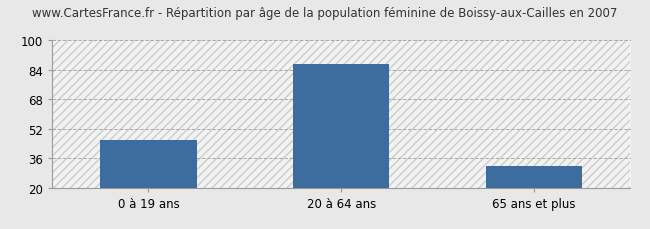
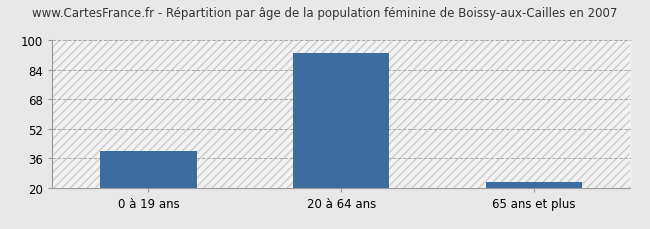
0 à 19 ans: 46 -> 40
20 à 64 ans: 87 -> 93
65 ans et plus: 32 -> 23
